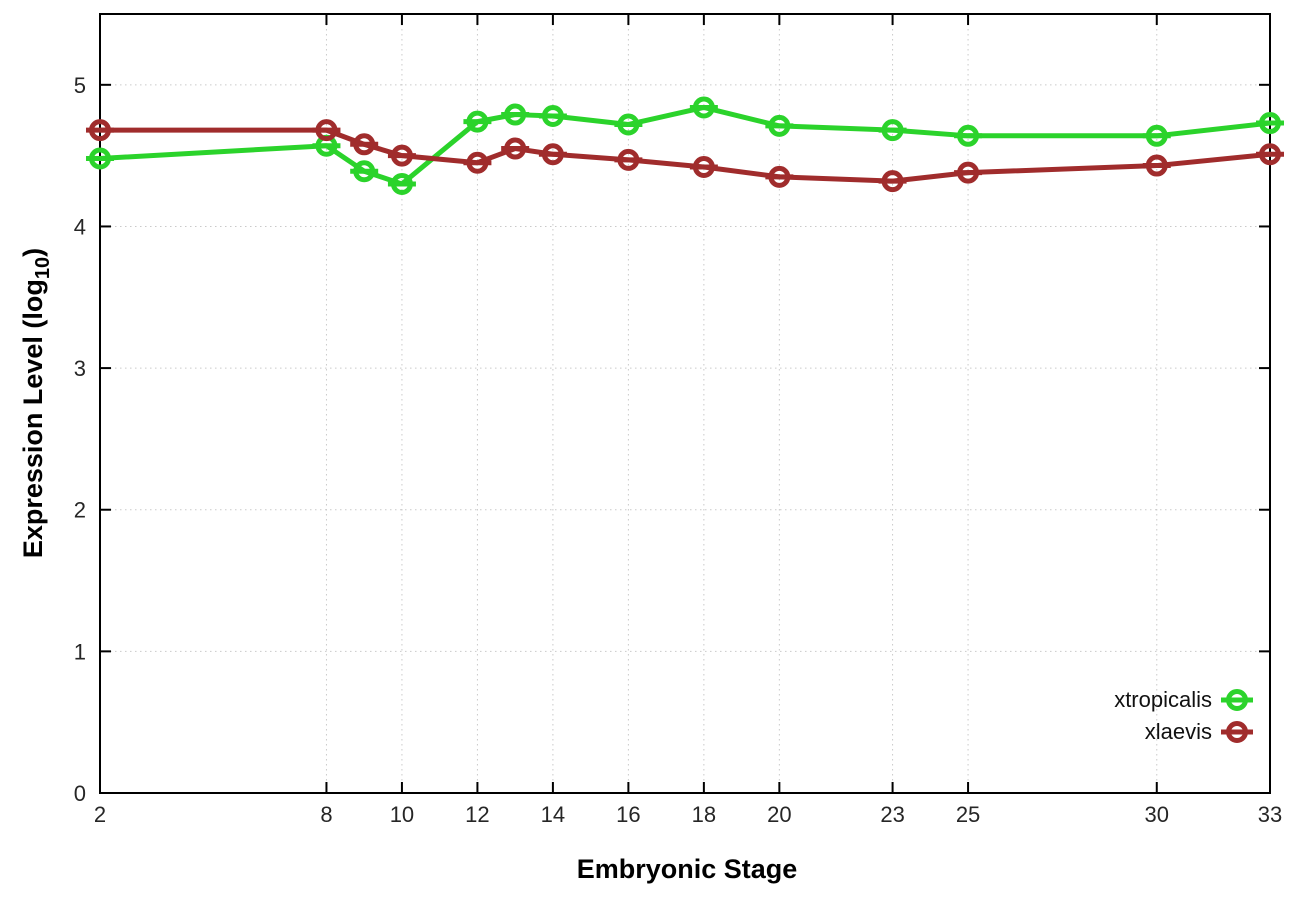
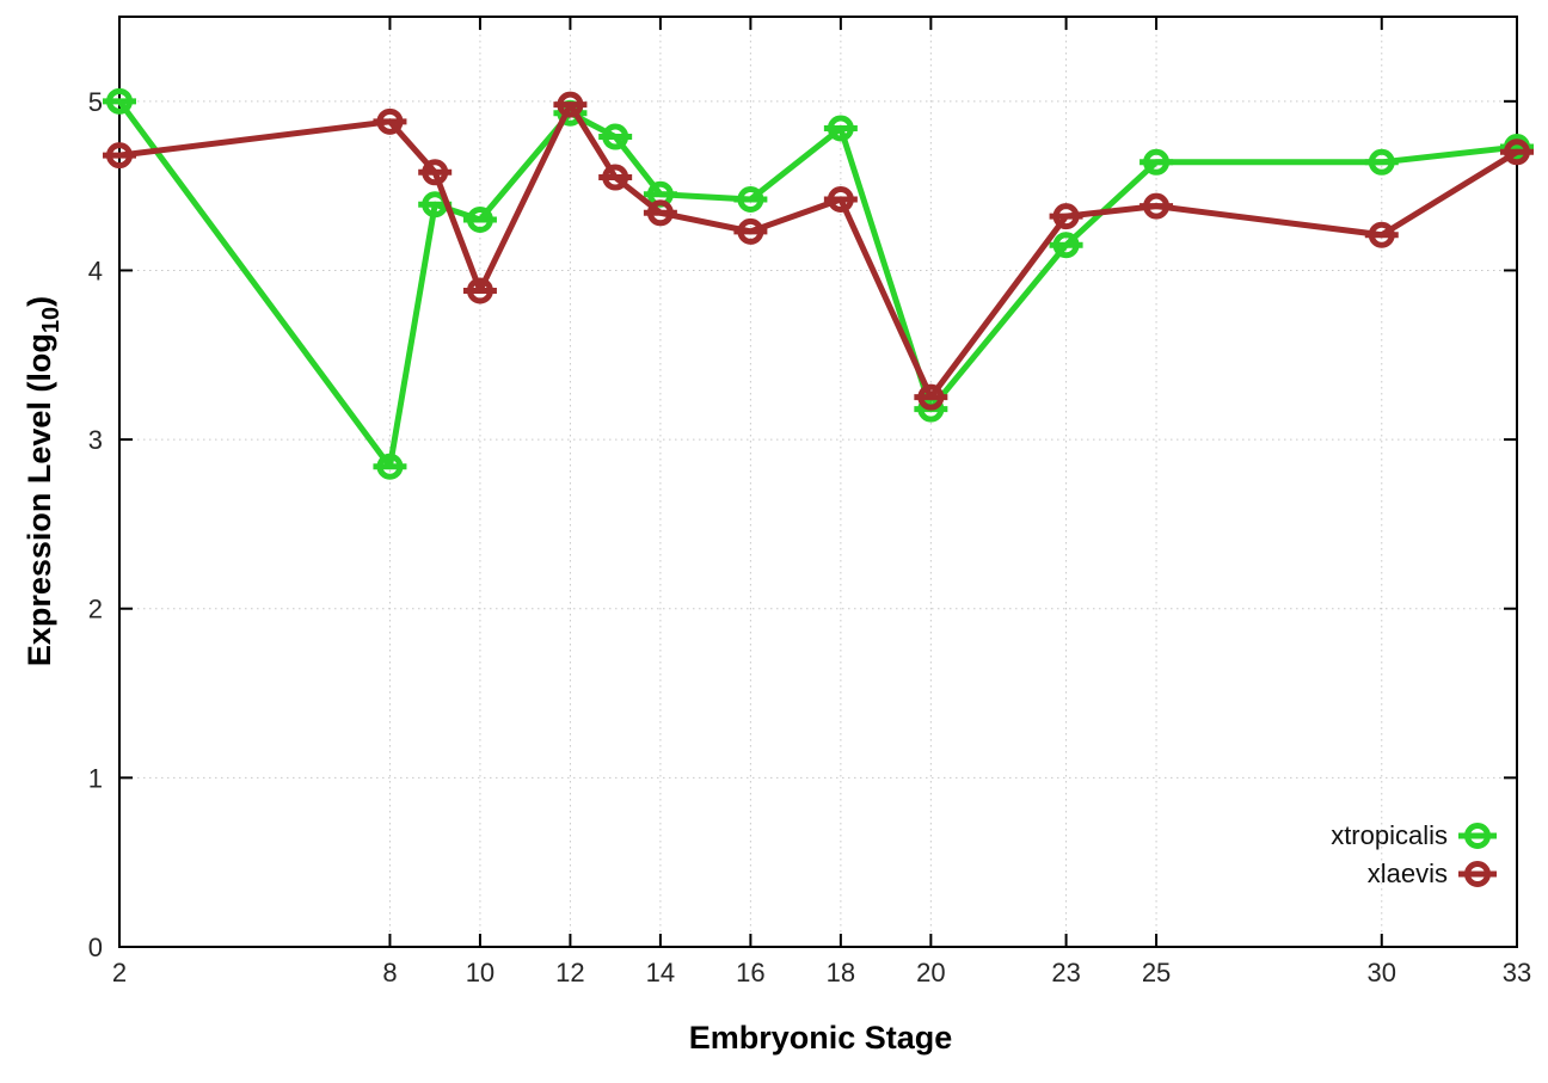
xtropicalis/2: 4.48 -> 5.00
xtropicalis/8: 4.57 -> 2.84
xlaevis/8: 4.68 -> 4.88
xlaevis/10: 4.50 -> 3.88
xtropicalis/12: 4.74 -> 4.93
xlaevis/12: 4.45 -> 4.98
xtropicalis/14: 4.78 -> 4.45
xlaevis/14: 4.51 -> 4.34
xtropicalis/16: 4.72 -> 4.42
xlaevis/16: 4.47 -> 4.23
xtropicalis/20: 4.71 -> 3.18
xlaevis/20: 4.35 -> 3.25
xtropicalis/23: 4.68 -> 4.15
xlaevis/30: 4.43 -> 4.21
xlaevis/33: 4.51 -> 4.70
